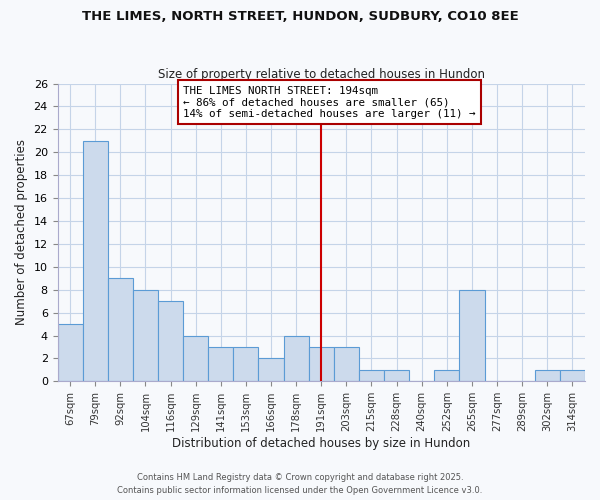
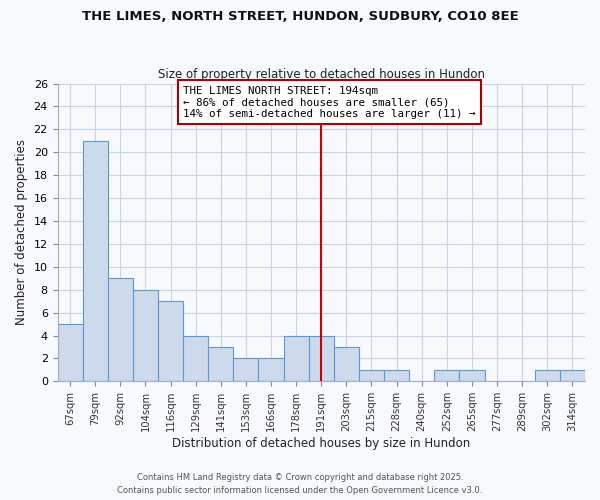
153sqm: 3 -> 2
191sqm: 3 -> 4
265sqm: 8 -> 1
